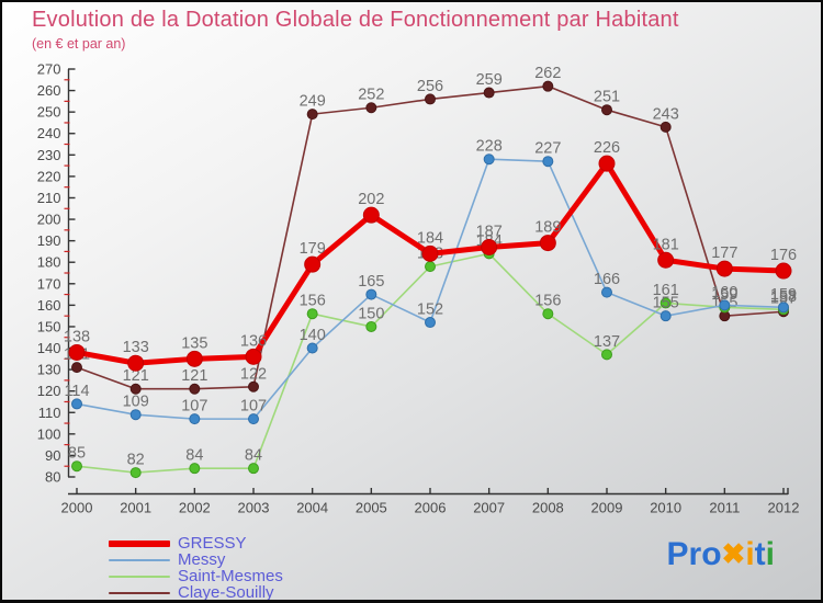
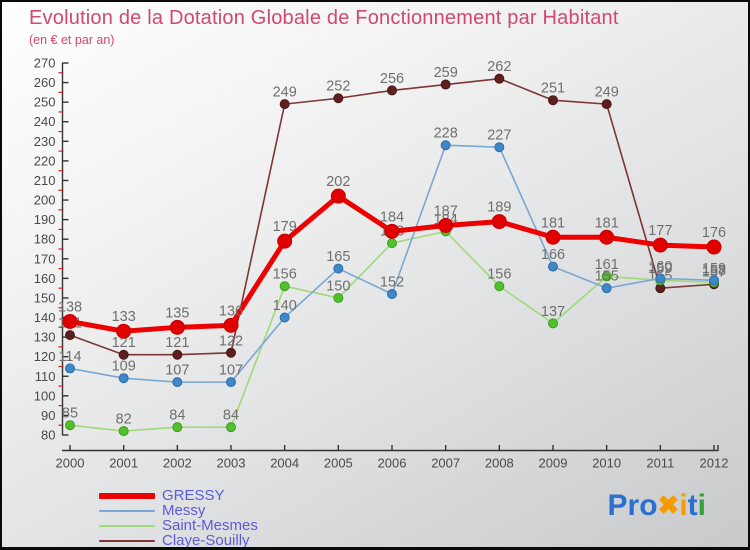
GRESSY/2009: 226 -> 181
Claye-Souilly/2010: 243 -> 249
